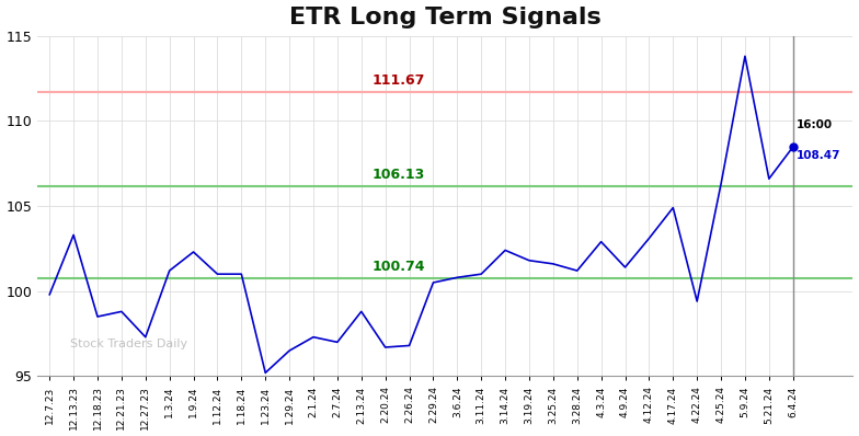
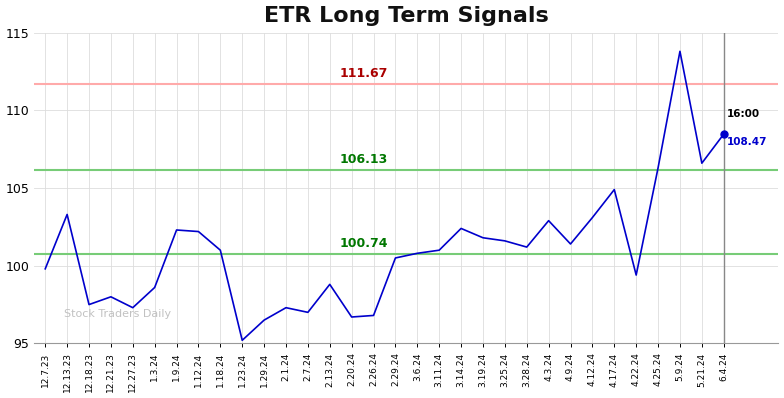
12.18.23: 98.5 -> 97.5
12.21.23: 98.8 -> 98.0
1.3.24: 101.2 -> 98.6
1.12.24: 101.0 -> 102.2
